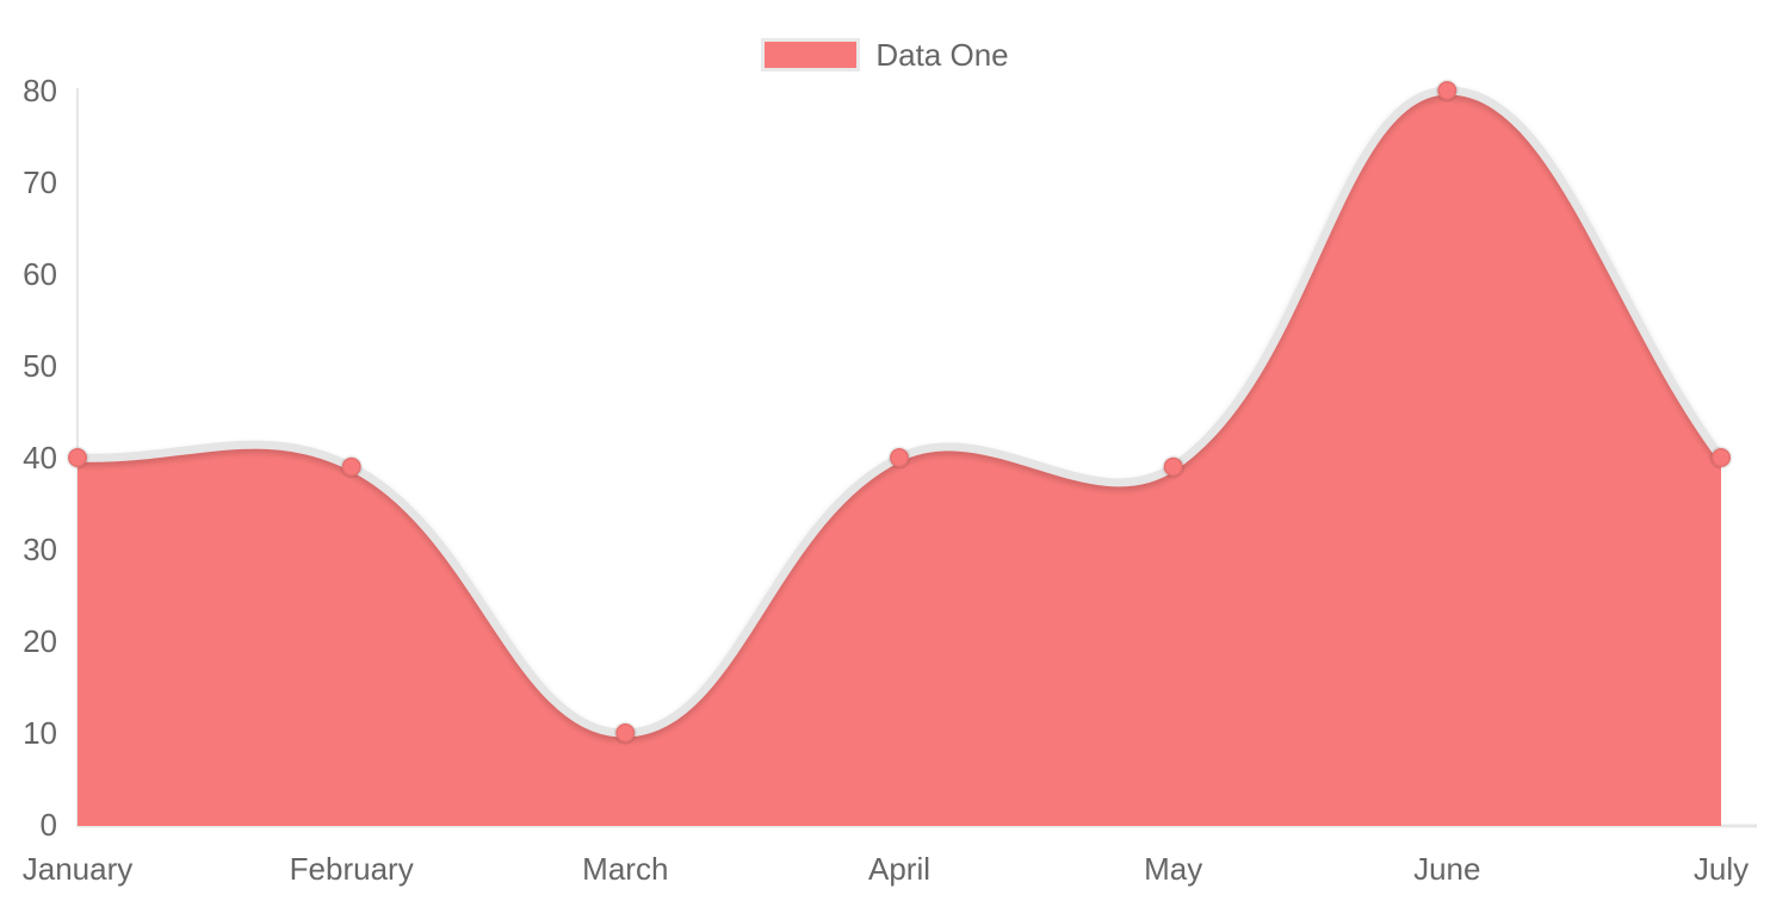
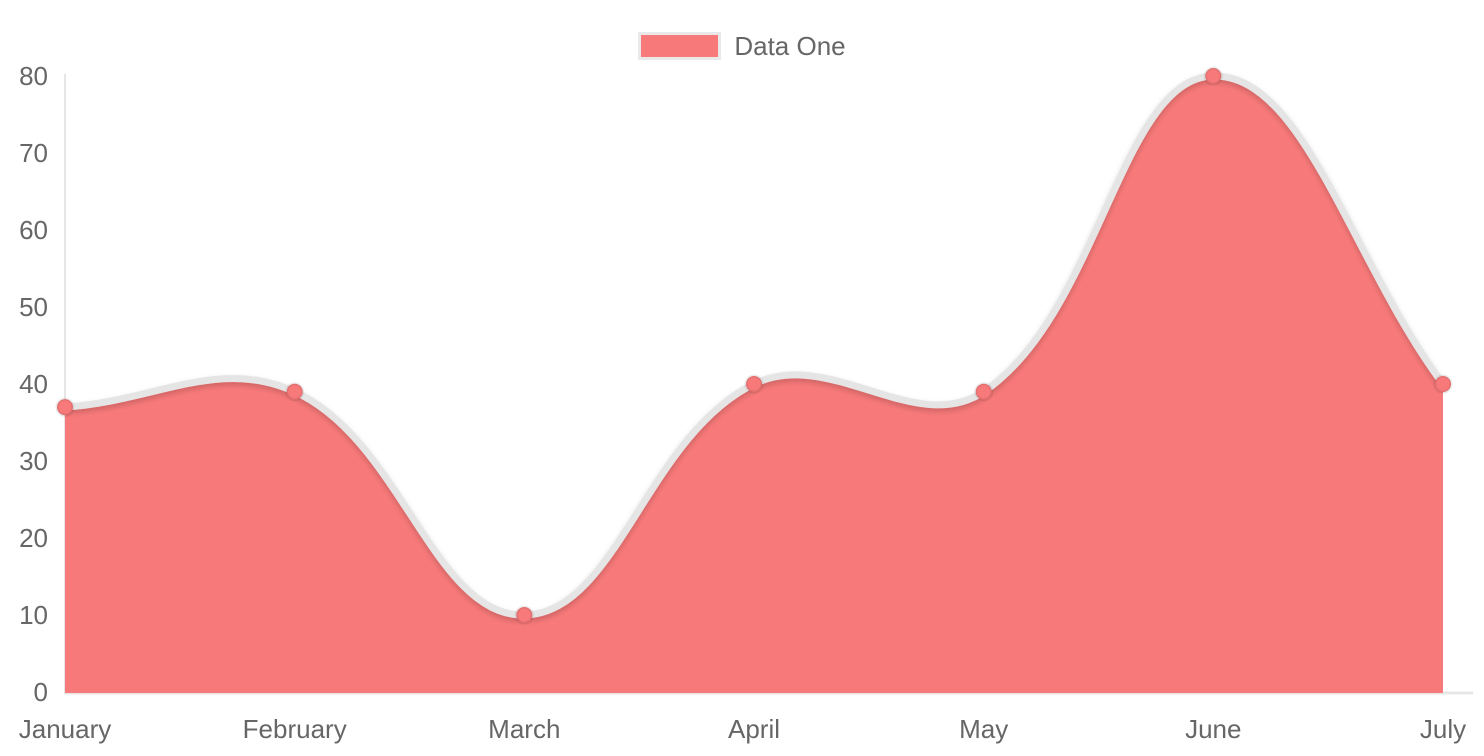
January: 40 -> 37
